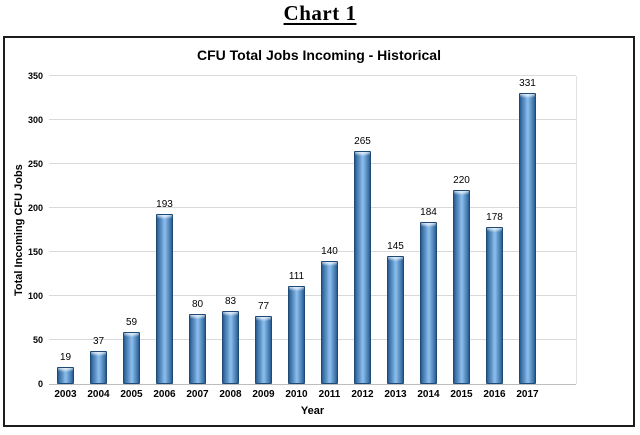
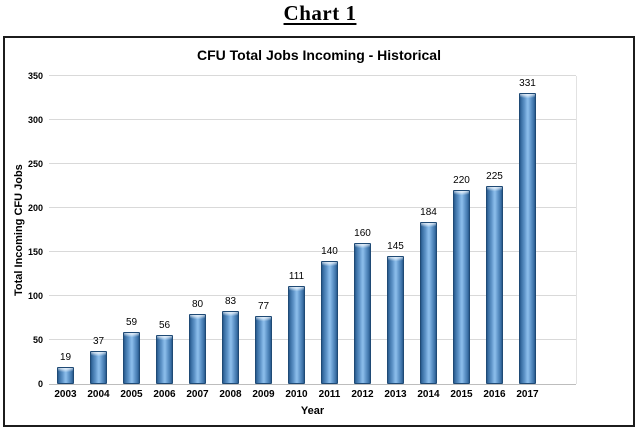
2006: 193 -> 56
2012: 265 -> 160
2016: 178 -> 225
